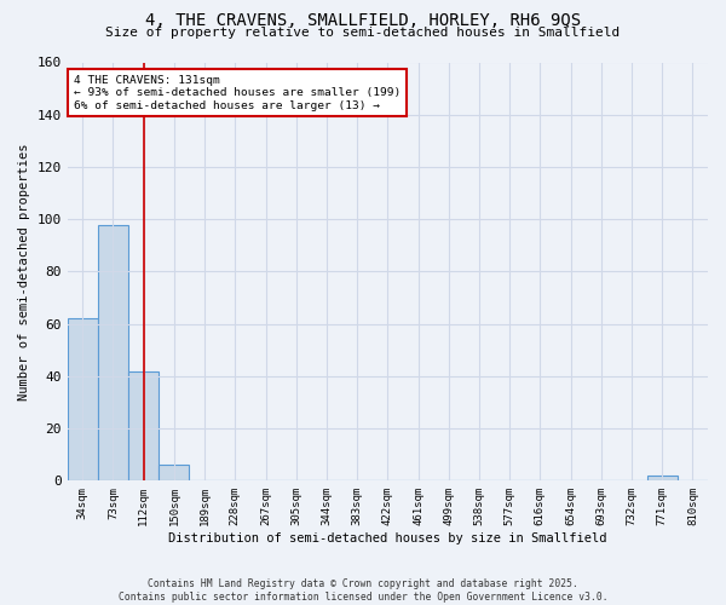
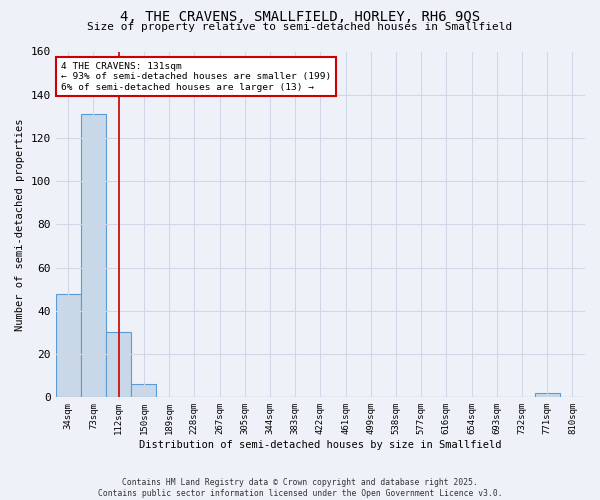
34sqm: 62 -> 48
73sqm: 98 -> 131
112sqm: 42 -> 30
